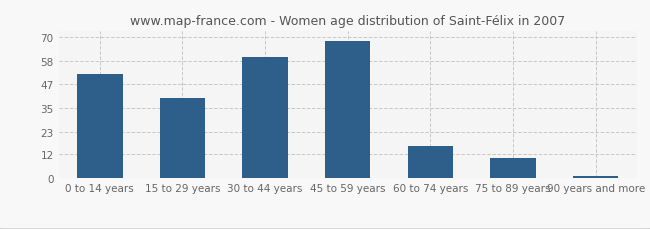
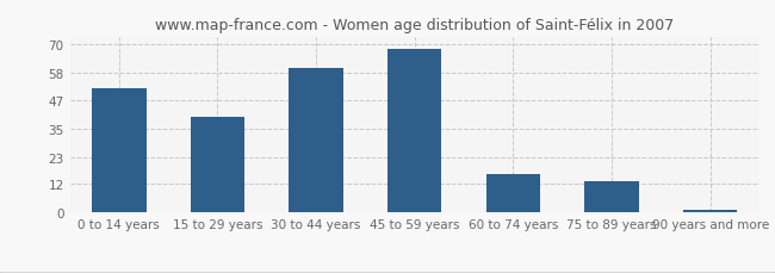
75 to 89 years: 10 -> 13
